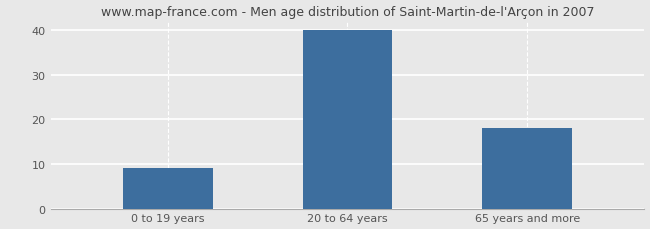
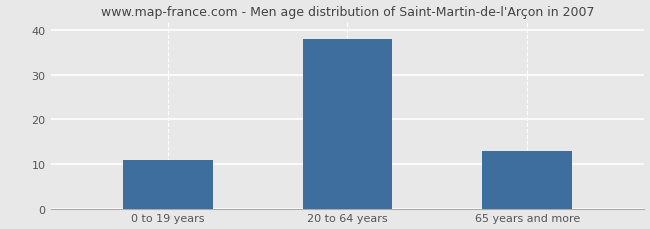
0 to 19 years: 9 -> 11
20 to 64 years: 40 -> 38
65 years and more: 18 -> 13
